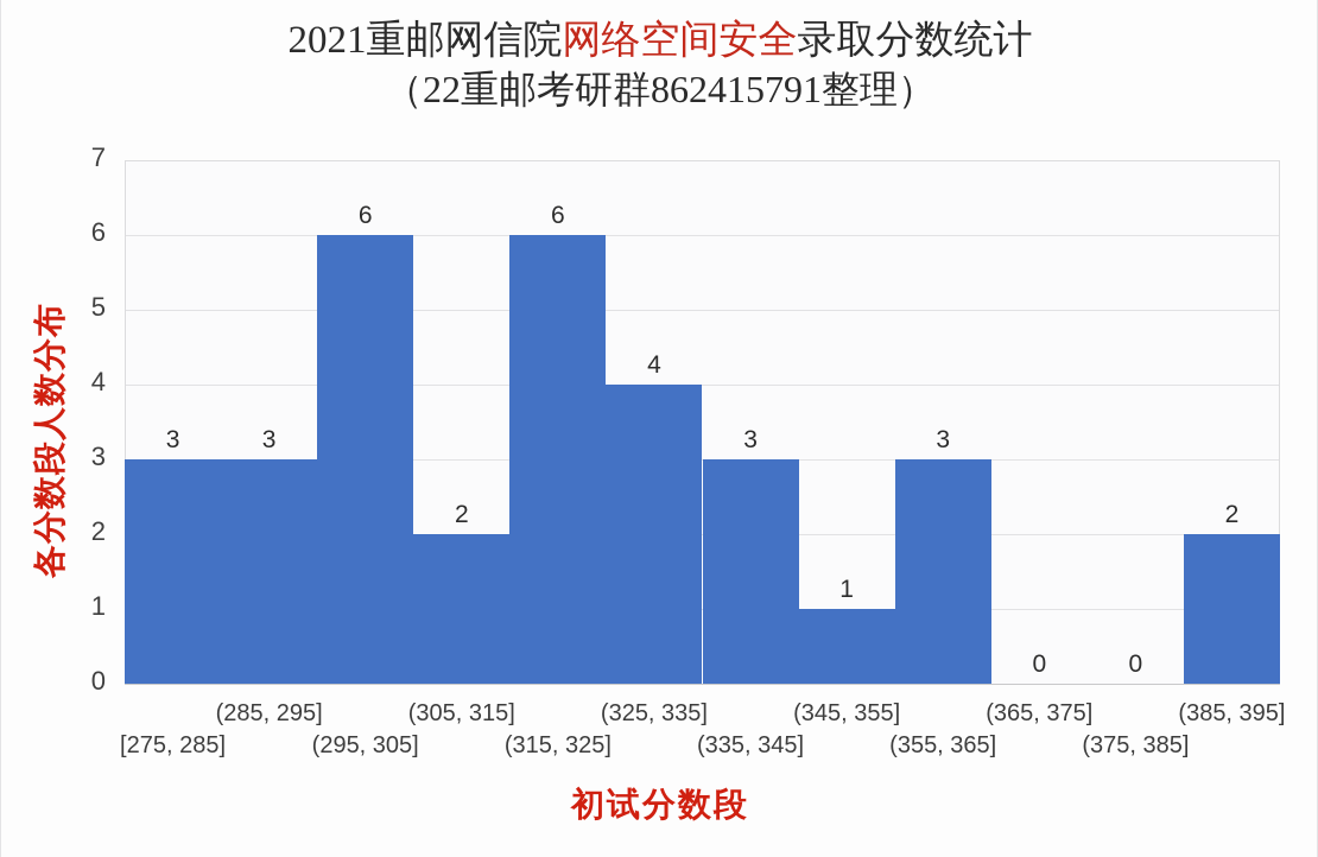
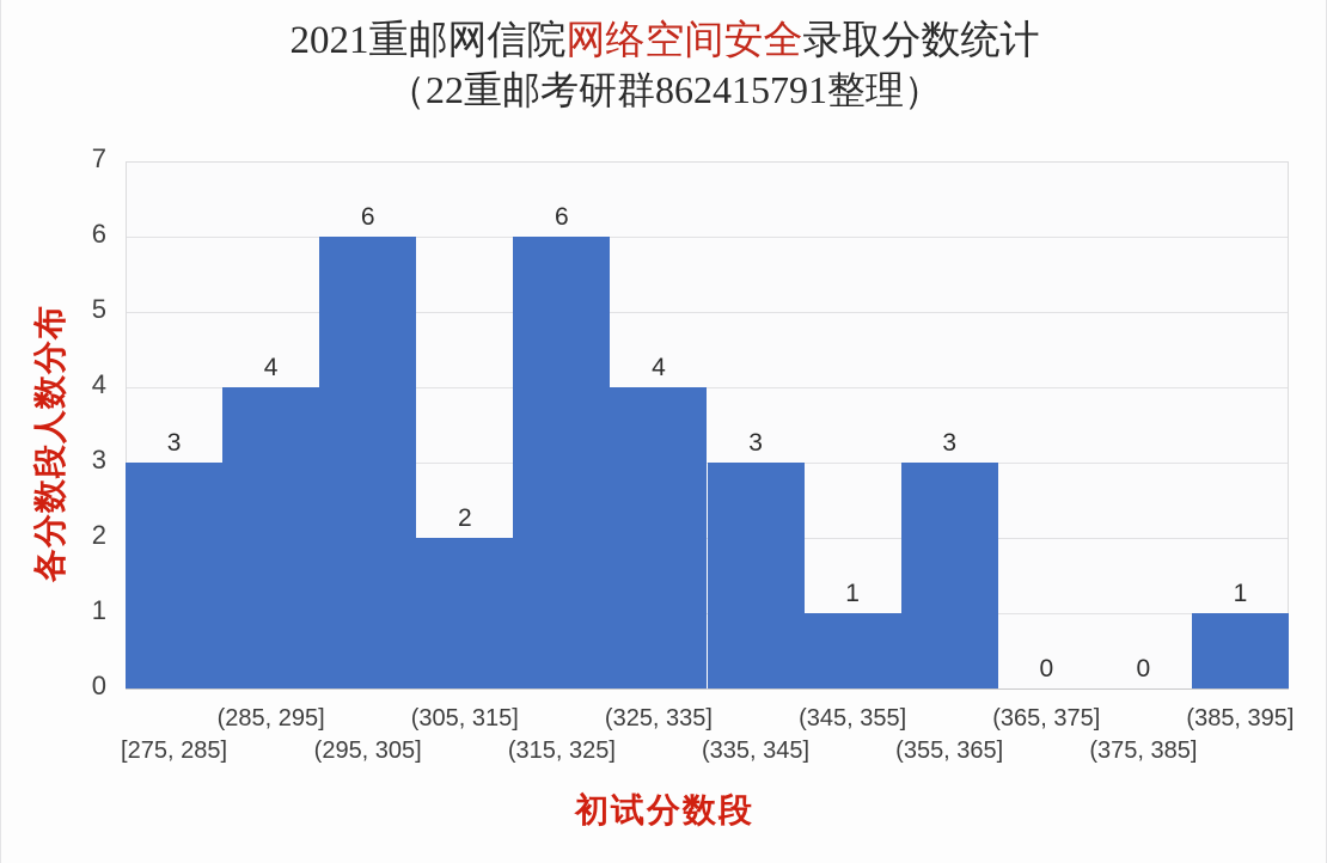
(285, 295]: 3 -> 4
(385, 395]: 2 -> 1
